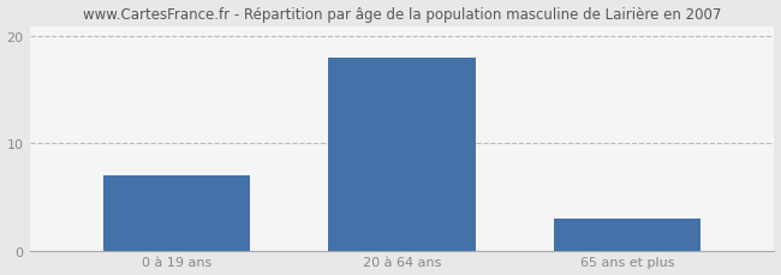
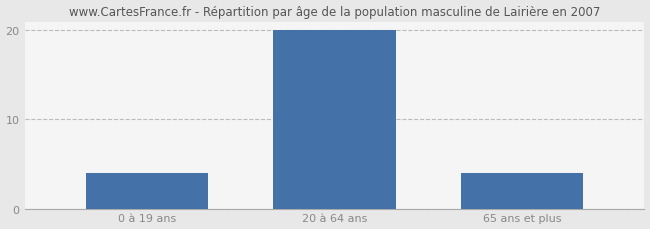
0 à 19 ans: 7 -> 4
20 à 64 ans: 18 -> 20
65 ans et plus: 3 -> 4
